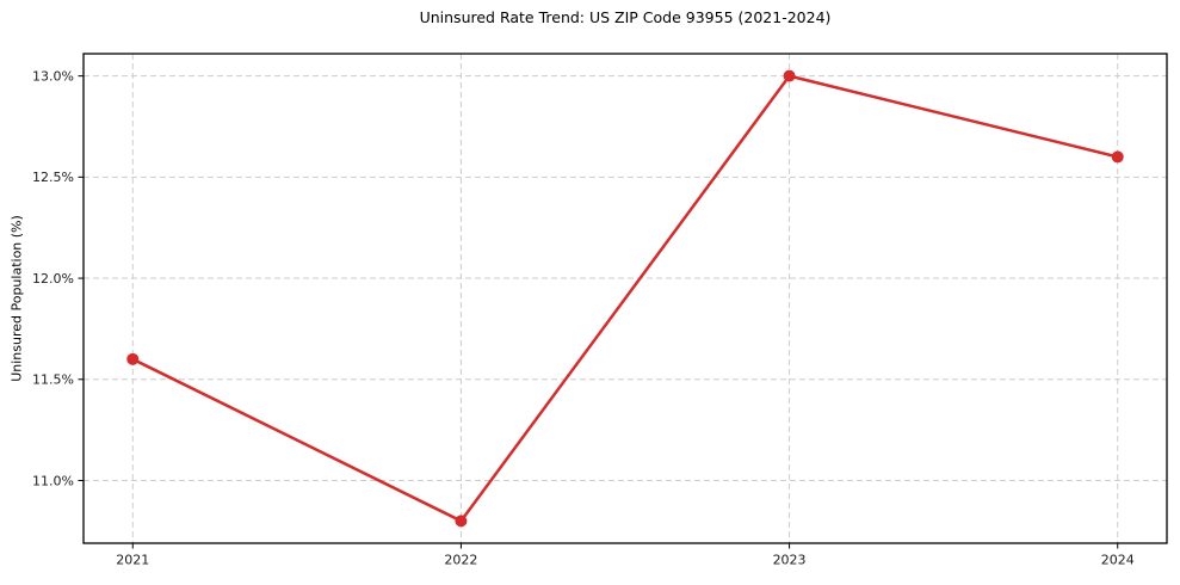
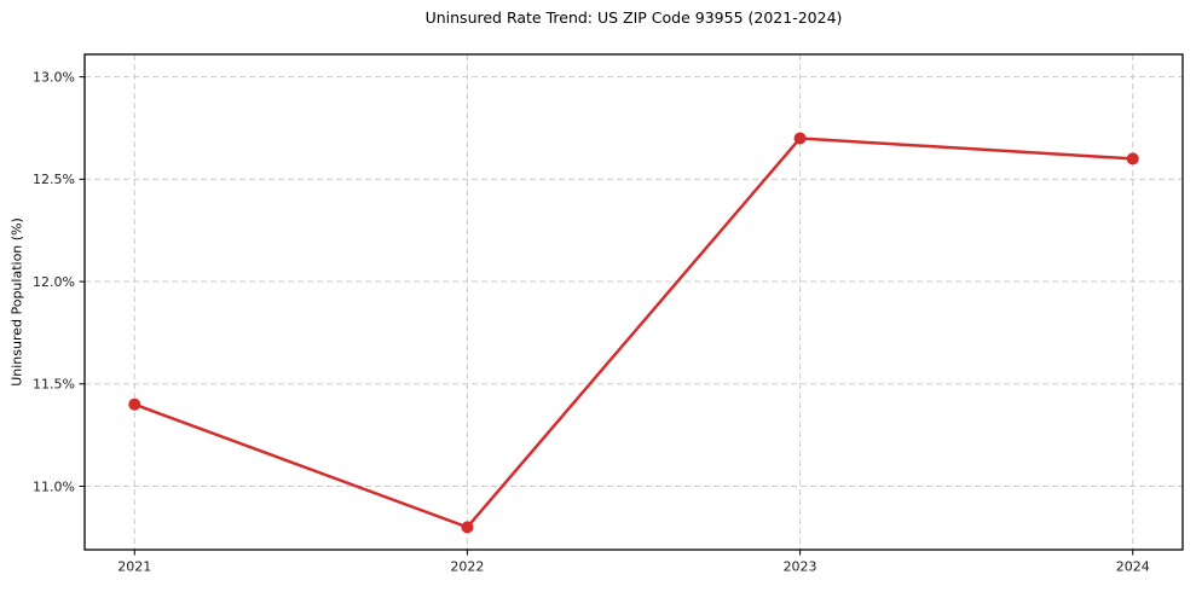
2021: 11.6% -> 11.4%
2023: 13.0% -> 12.7%
